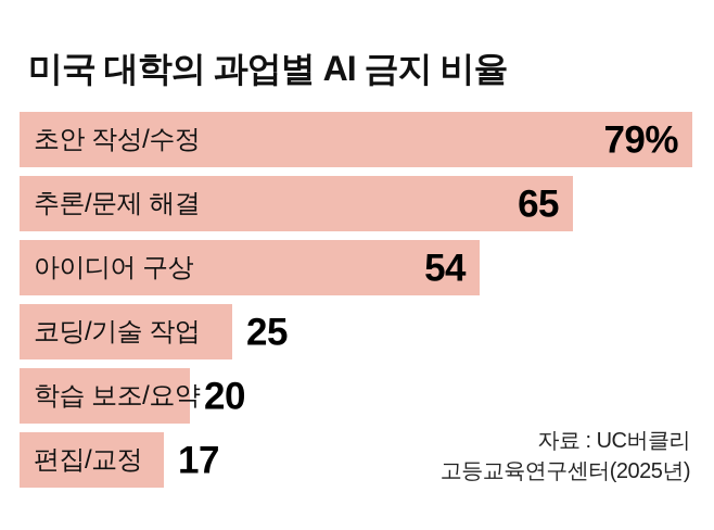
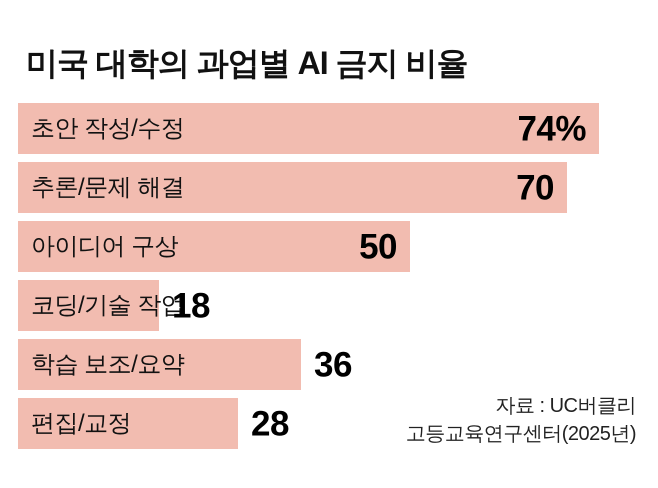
초안 작성/수정: 79% -> 74%
추론/문제 해결: 65 -> 70
아이디어 구상: 54 -> 50
코딩/기술 작업: 25 -> 18
학습 보조/요약: 20 -> 36
편집/교정: 17 -> 28
